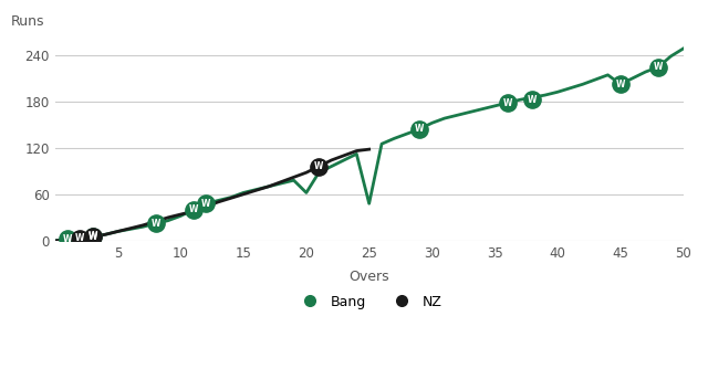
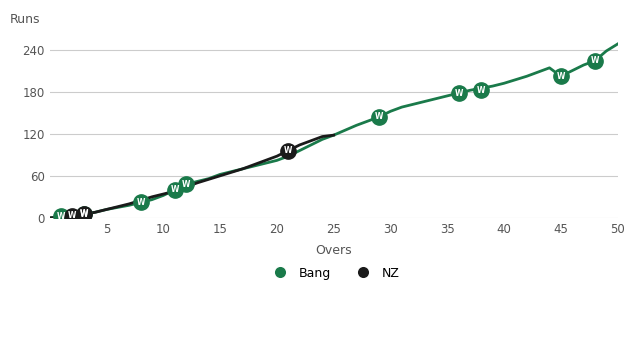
Bang/20: 62 -> 82
Bang/25: 48 -> 118
